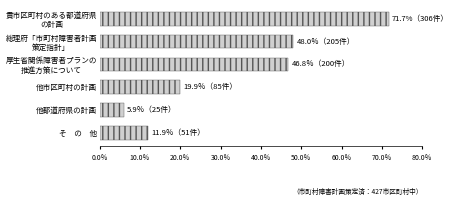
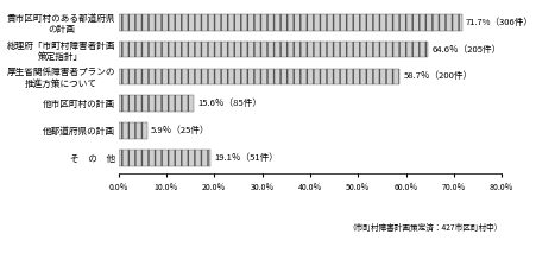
総理府「市町村障害者計画 策定指針」: 48.0 -> 64.6
厚生省関係障害者プランの 推進方策について: 46.8 -> 58.7
他市区町村の計画: 19.9 -> 15.6
そ の 他: 11.9 -> 19.1
